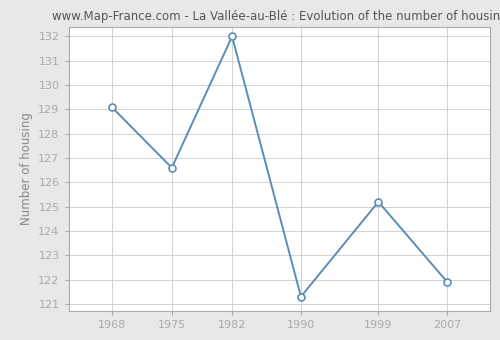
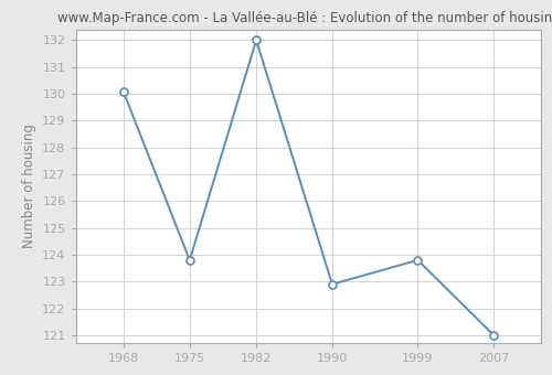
1968: 129.1 -> 130.1
1975: 126.6 -> 123.8
1990: 121.3 -> 122.9
1999: 125.2 -> 123.8
2007: 121.9 -> 121.0
